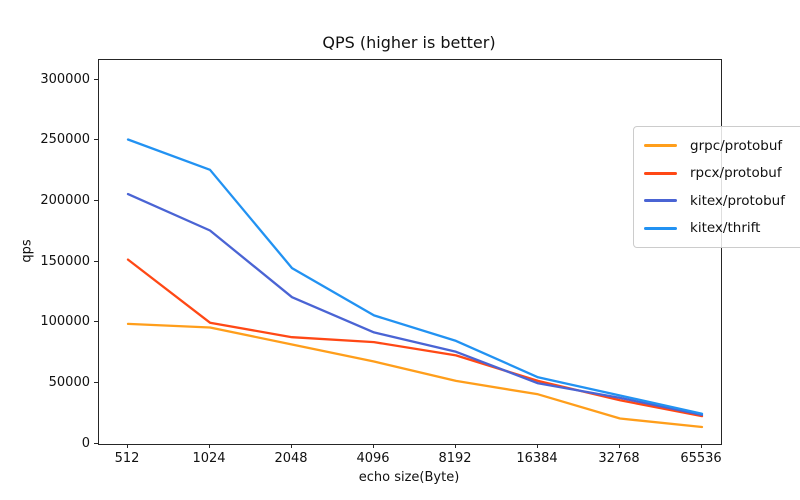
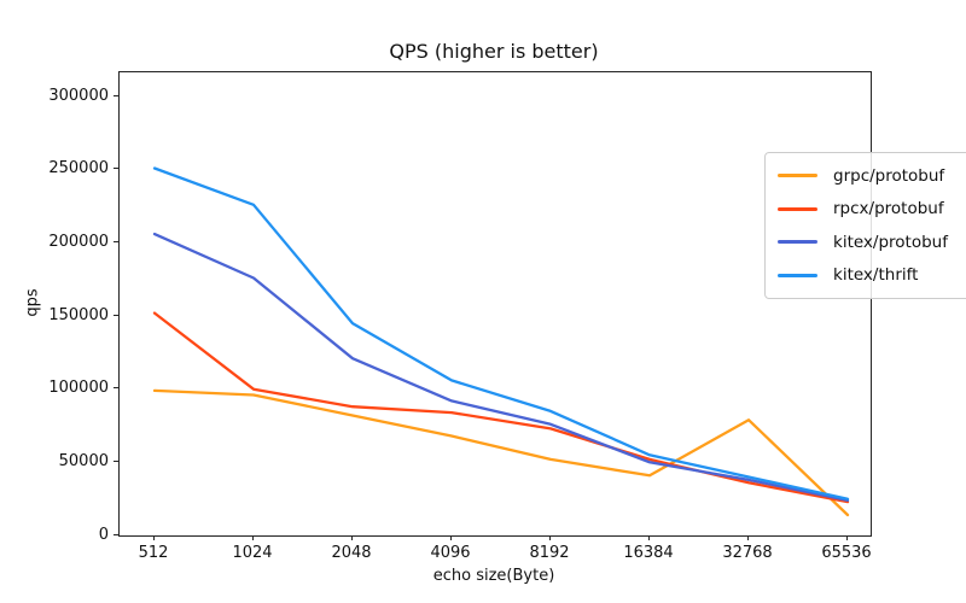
grpc/protobuf/32768: 21000 -> 79000
